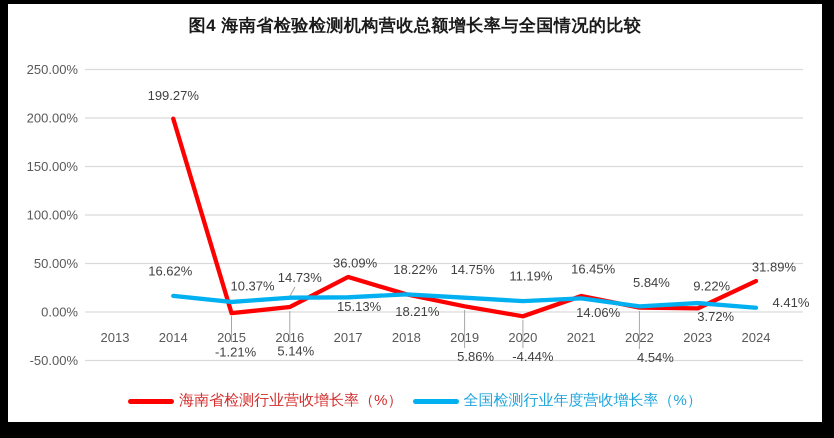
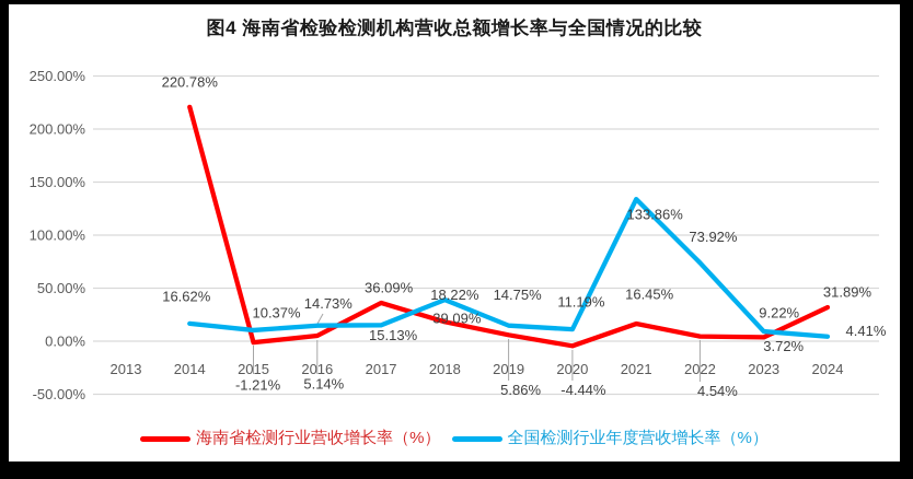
海南省检测行业营收增长率（%）/2014: 199.27% -> 220.78%
全国检测行业年度营收增长率（%）/2018: 18.21% -> 39.09%
全国检测行业年度营收增长率（%）/2021: 14.06% -> 133.86%
全国检测行业年度营收增长率（%）/2022: 5.84% -> 73.92%
